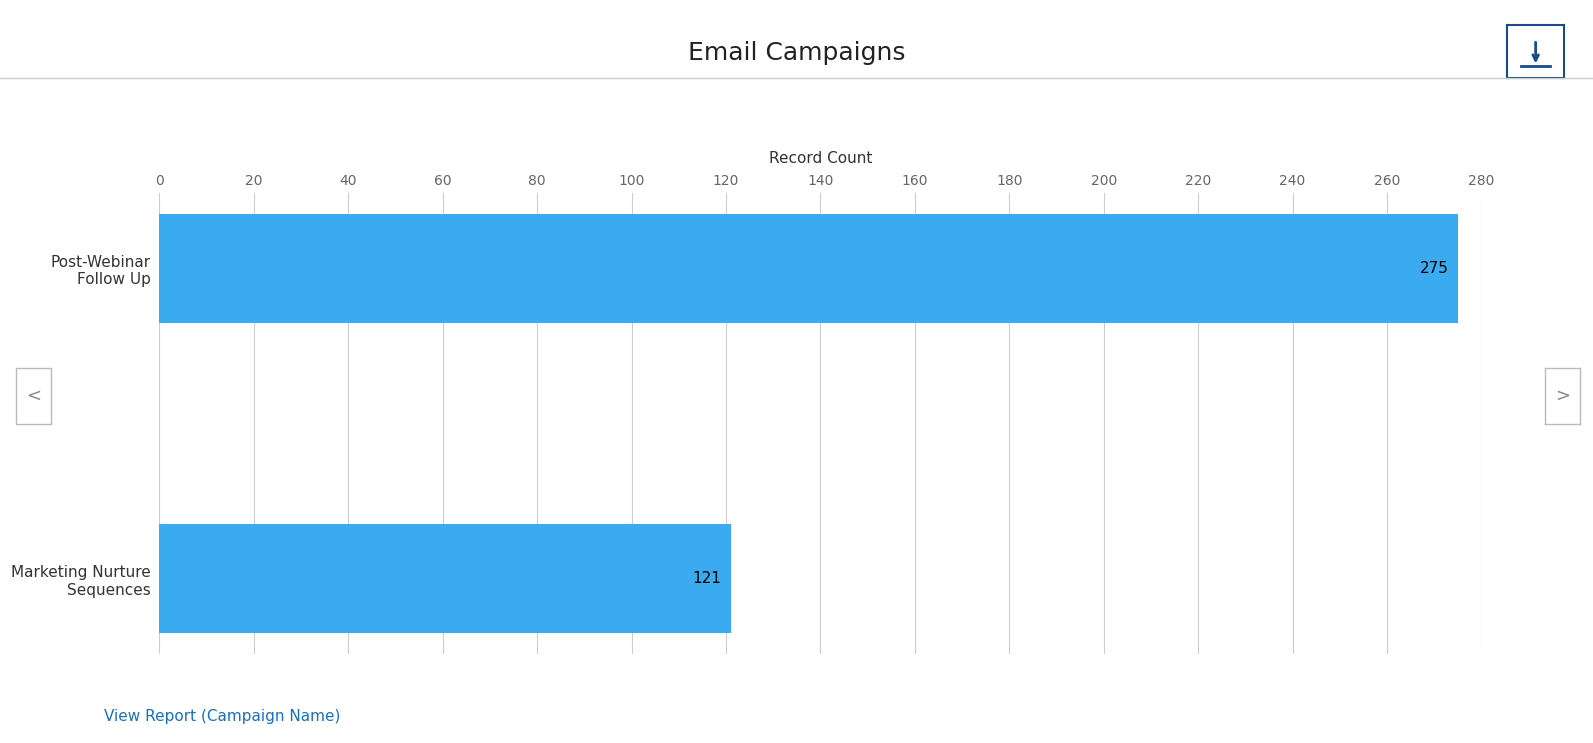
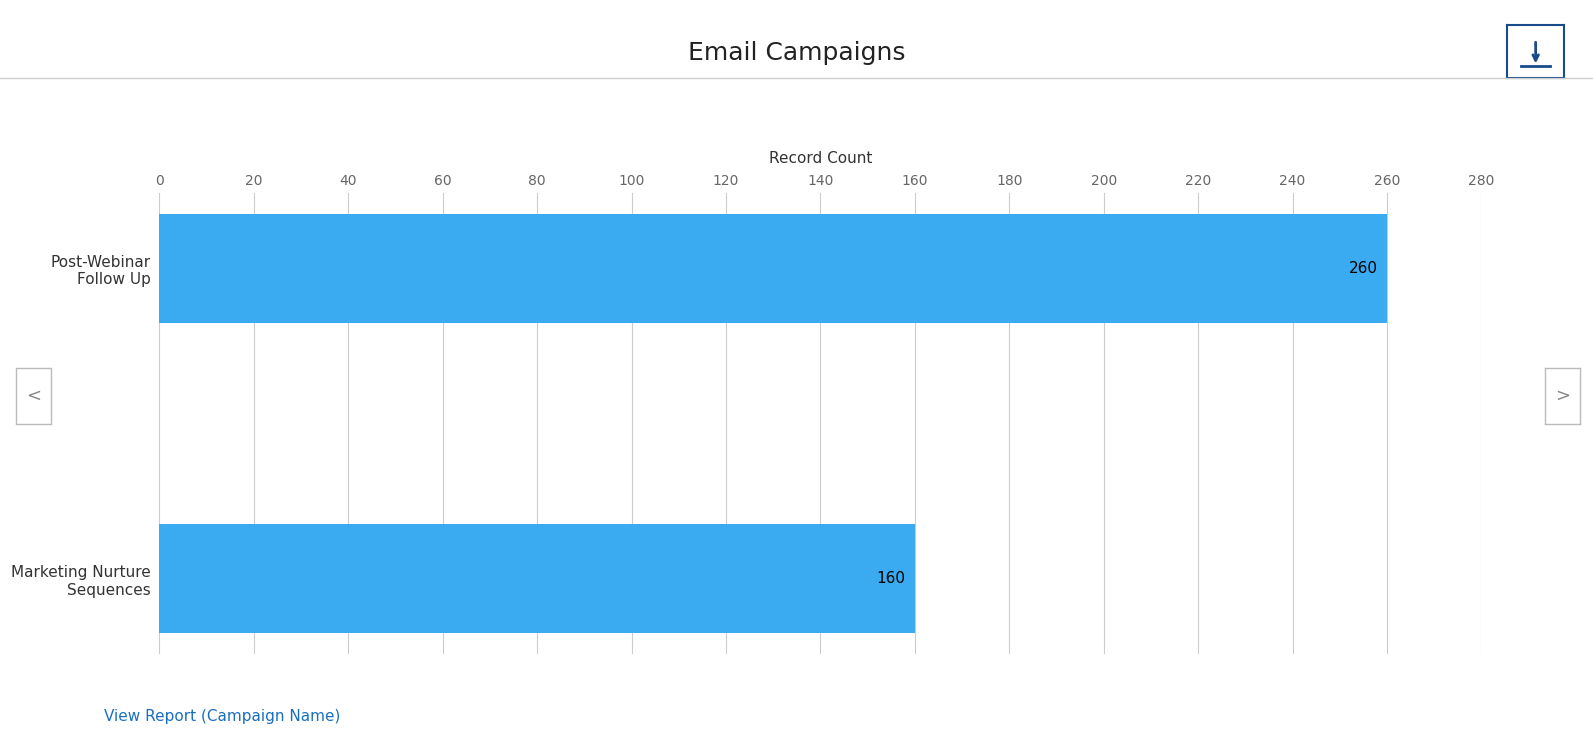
Post-Webinar Follow Up: 275 -> 260
Marketing Nurture Sequences: 121 -> 160
